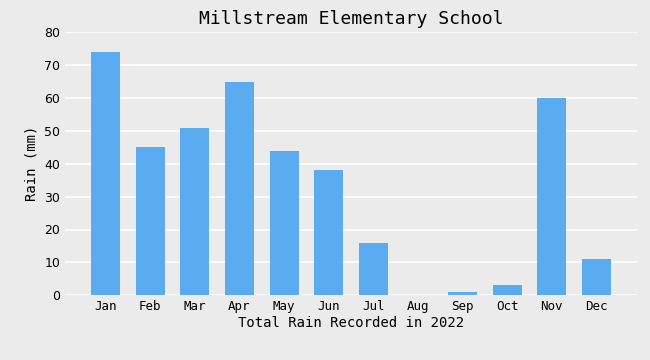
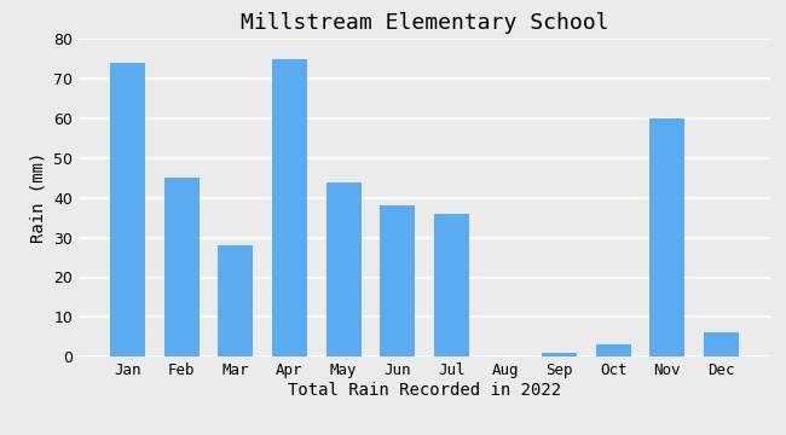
Mar: 51 -> 28
Apr: 65 -> 75
Jul: 16 -> 36
Dec: 11 -> 6
